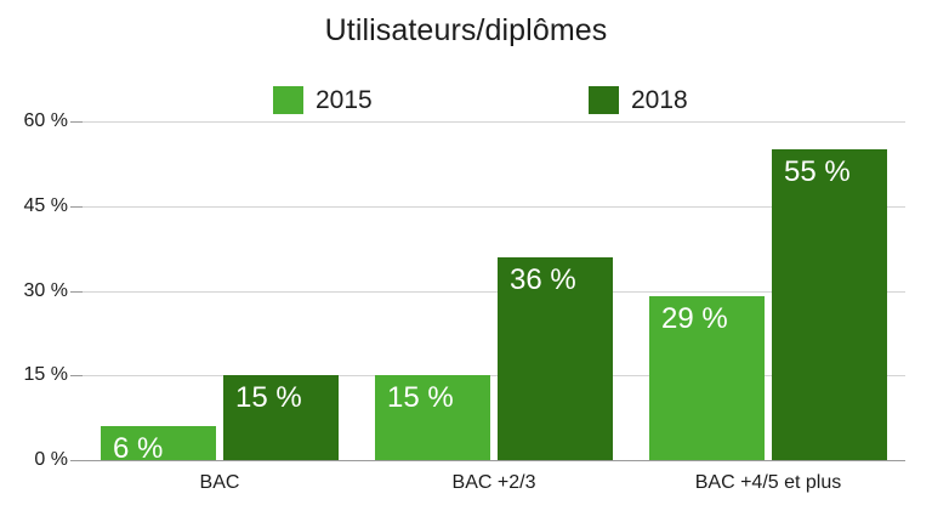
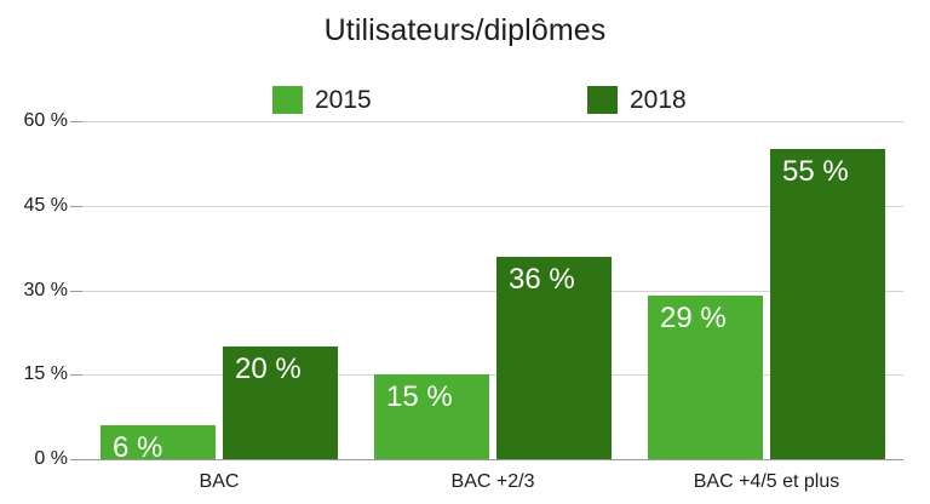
2018/BAC: 15 -> 20
